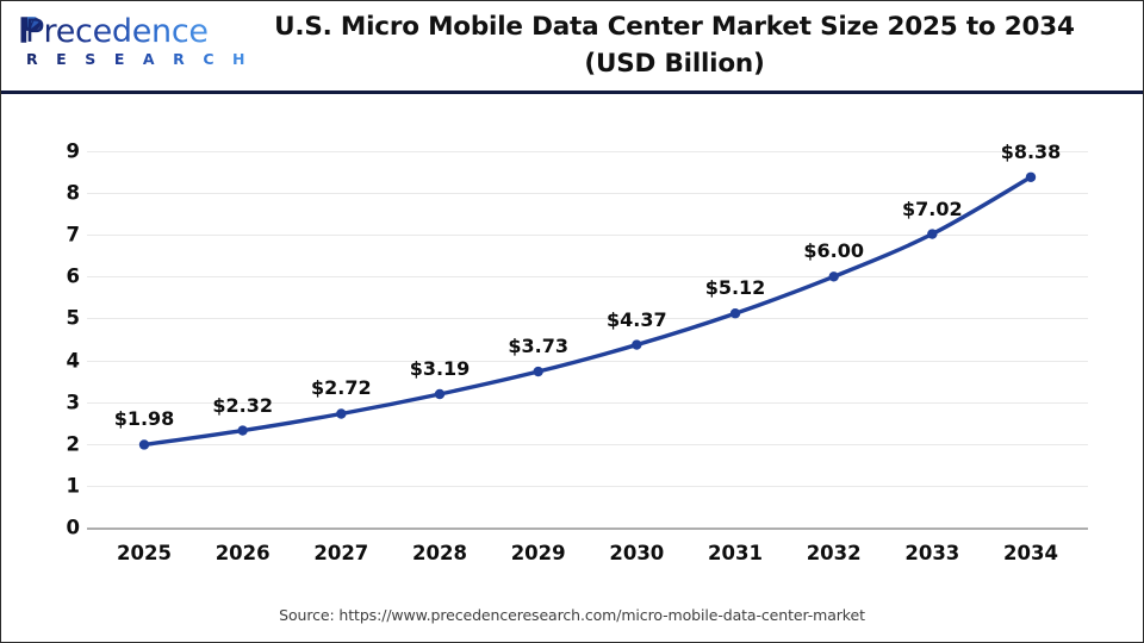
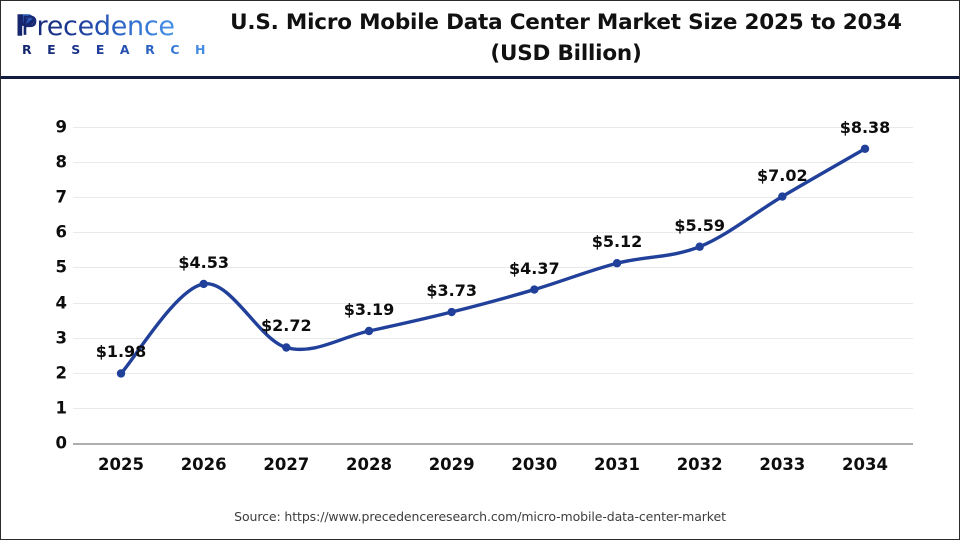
2026: $2.32 -> $4.53
2032: $6.00 -> $5.59
